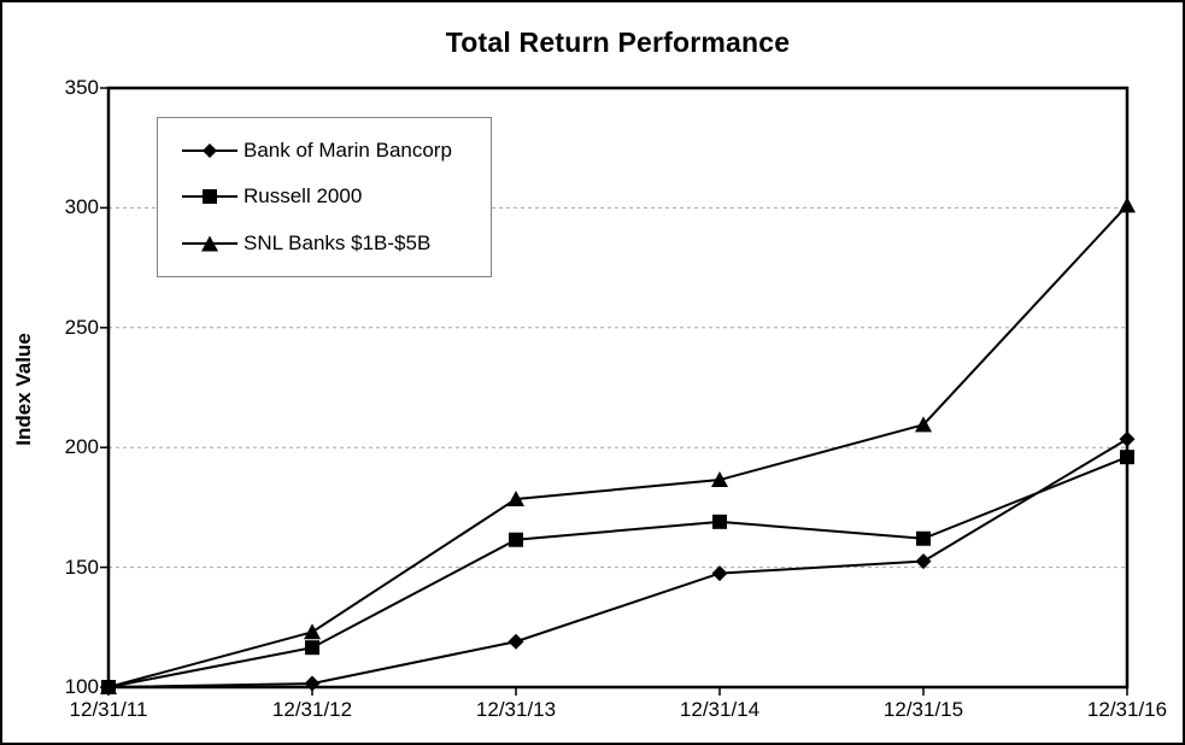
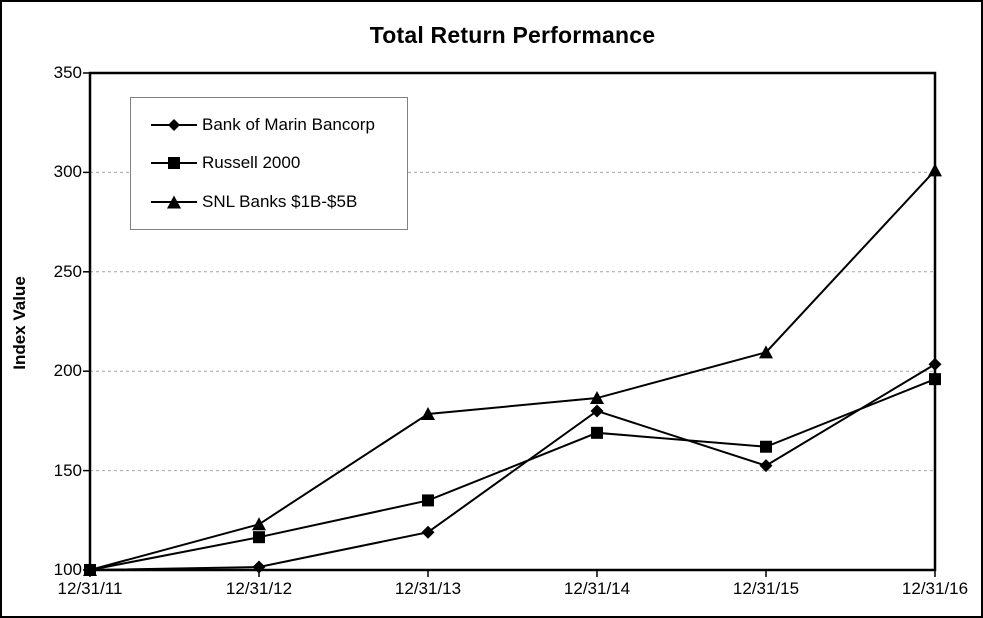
Russell 2000/12/31/13: 162 -> 135
Bank of Marin Bancorp/12/31/14: 148 -> 180
